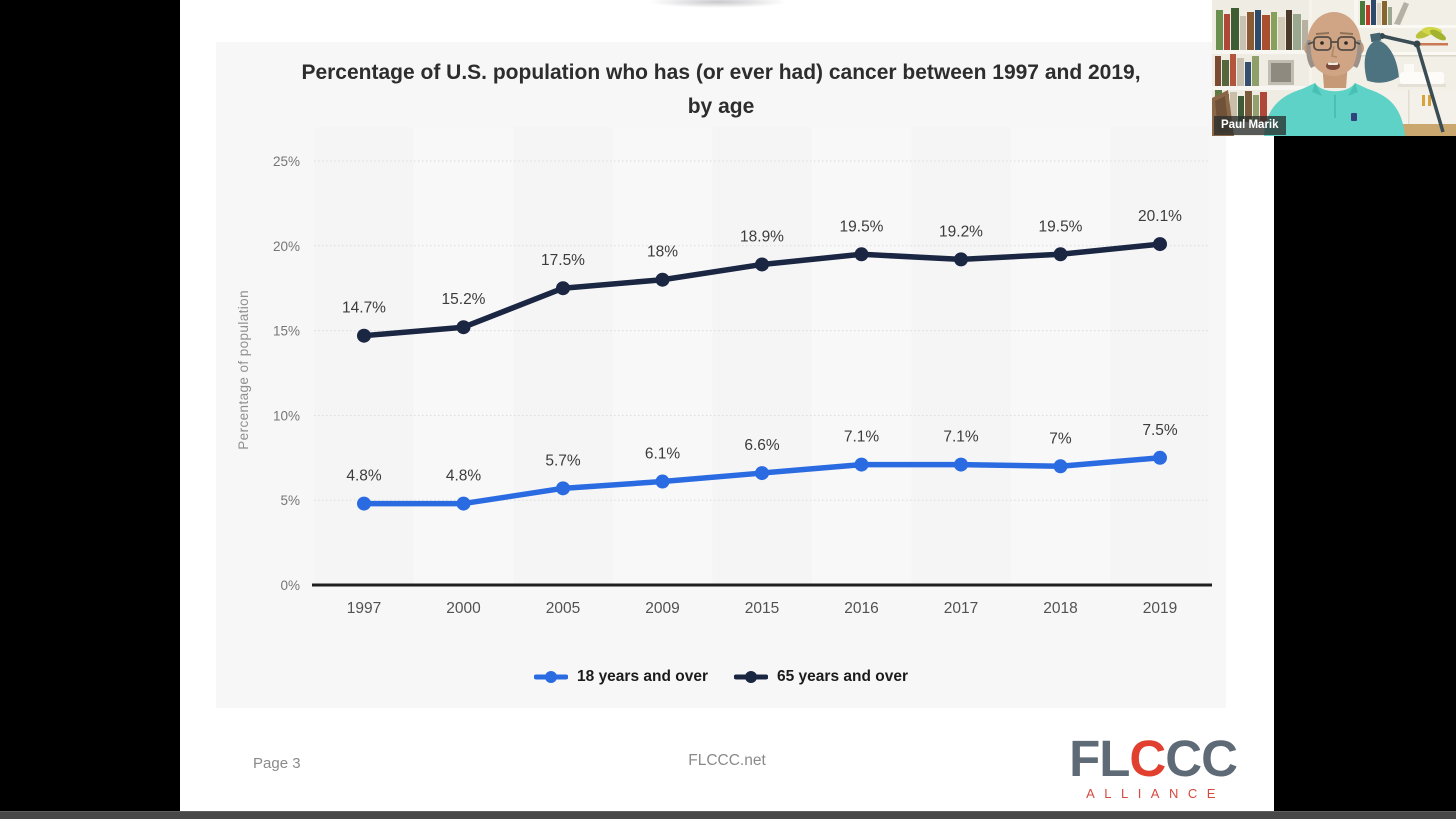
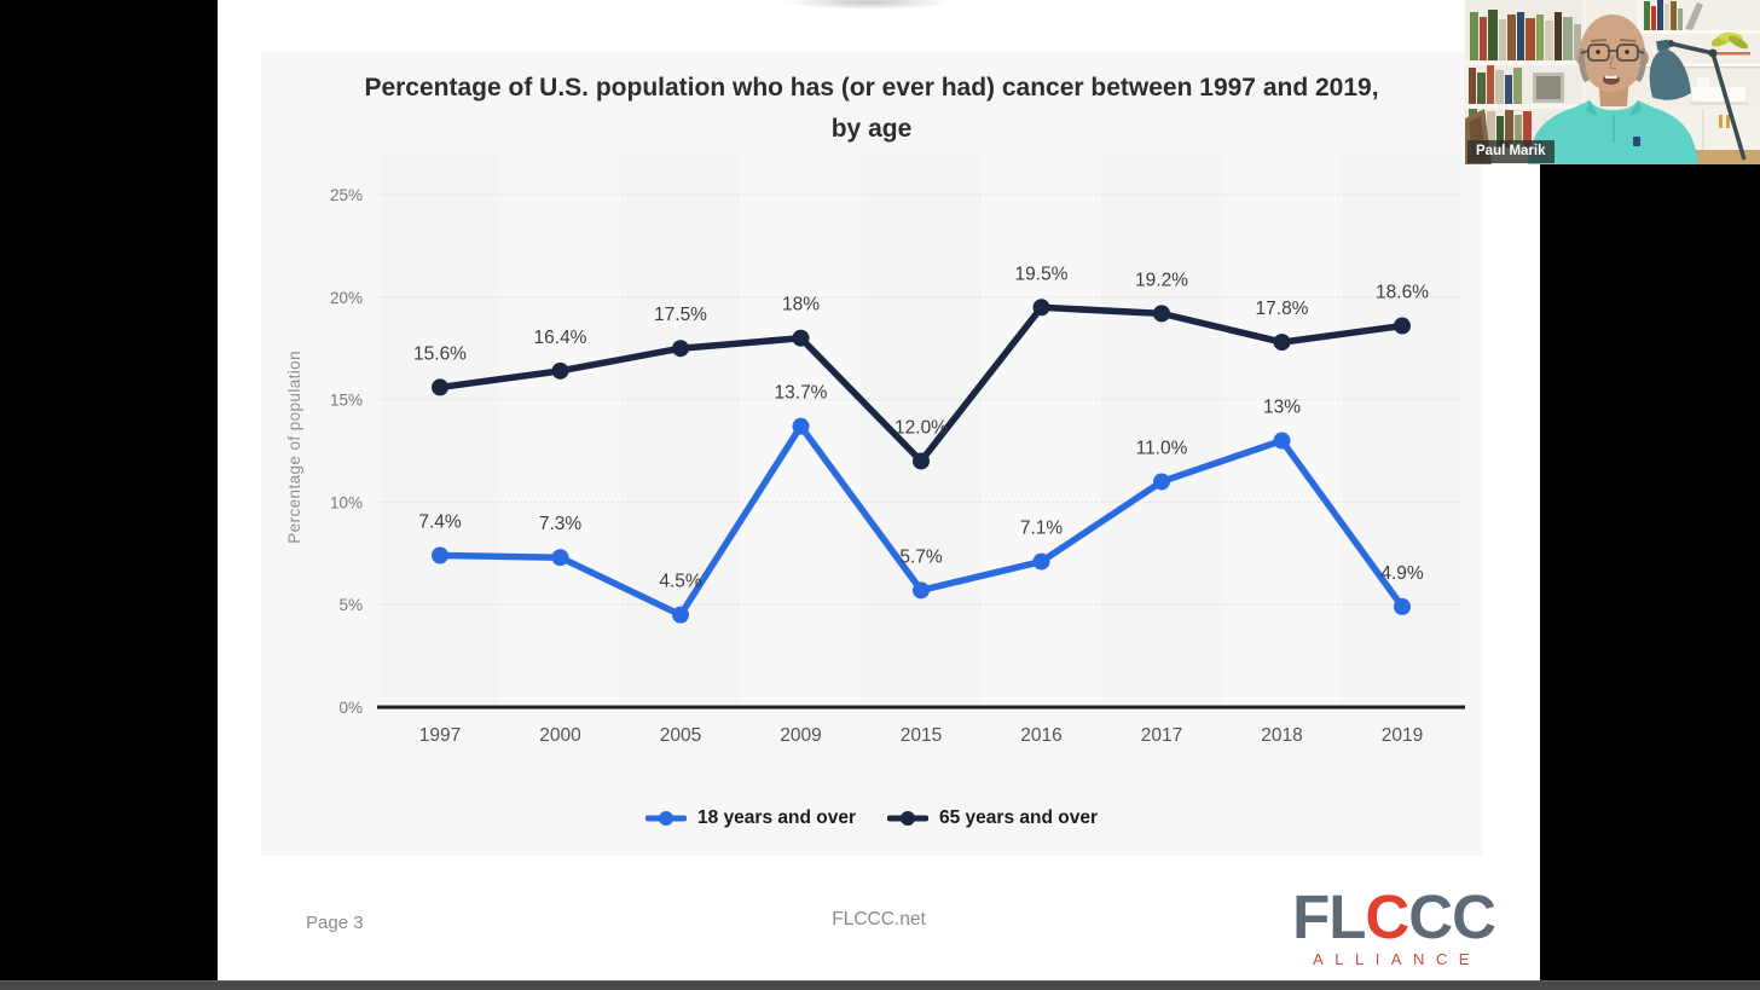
18 years and over/1997: 4.8% -> 7.4%
65 years and over/1997: 14.7% -> 15.6%
18 years and over/2000: 4.8% -> 7.3%
65 years and over/2000: 15.2% -> 16.4%
18 years and over/2005: 5.7% -> 4.5%
18 years and over/2009: 6.1% -> 13.7%
18 years and over/2015: 6.6% -> 5.7%
65 years and over/2015: 18.9% -> 12.0%
18 years and over/2017: 7.1% -> 11.0%
18 years and over/2018: 7% -> 13%
65 years and over/2018: 19.5% -> 17.8%
18 years and over/2019: 7.5% -> 4.9%
65 years and over/2019: 20.1% -> 18.6%
